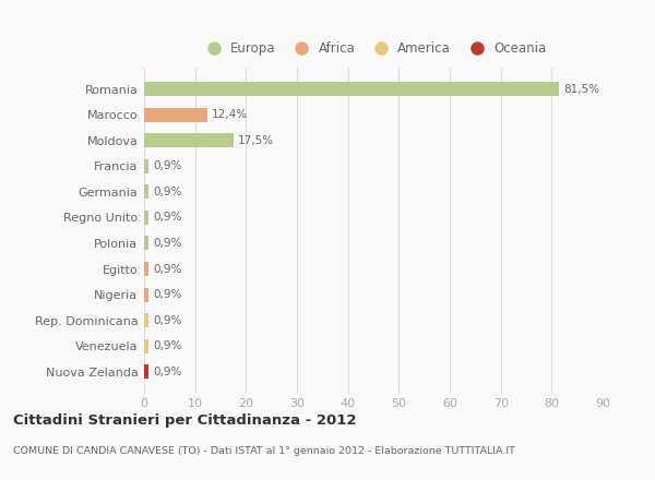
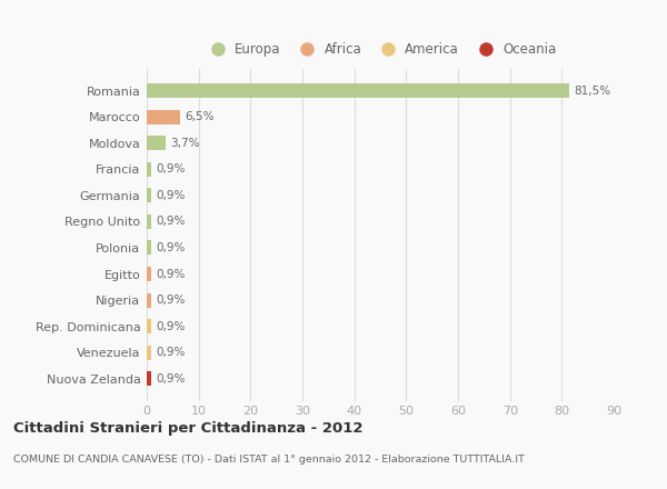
Marocco: 12,4% -> 6,5%
Moldova: 17,5% -> 3,7%
